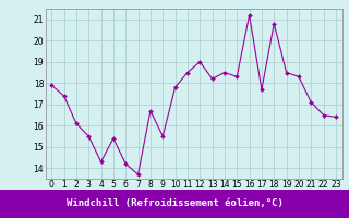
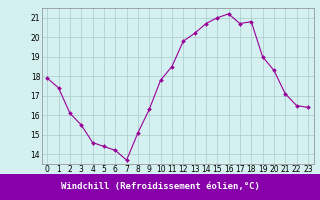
4: 14.3 -> 14.6
5: 15.4 -> 14.4
8: 16.7 -> 15.1
9: 15.5 -> 16.3
12: 19.0 -> 19.8
13: 18.2 -> 20.2
14: 18.5 -> 20.7
15: 18.3 -> 21.0
17: 17.7 -> 20.7
19: 18.5 -> 19.0
